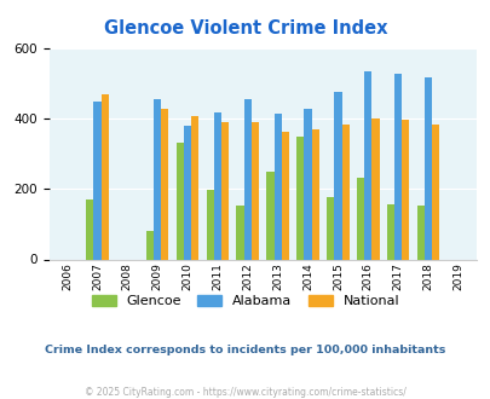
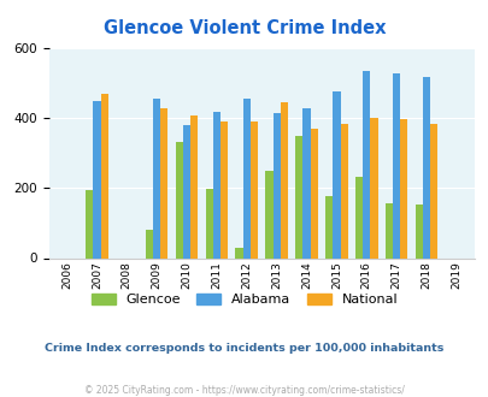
Glencoe/2007: 170 -> 195
Glencoe/2012: 152 -> 30
National/2013: 363 -> 445
